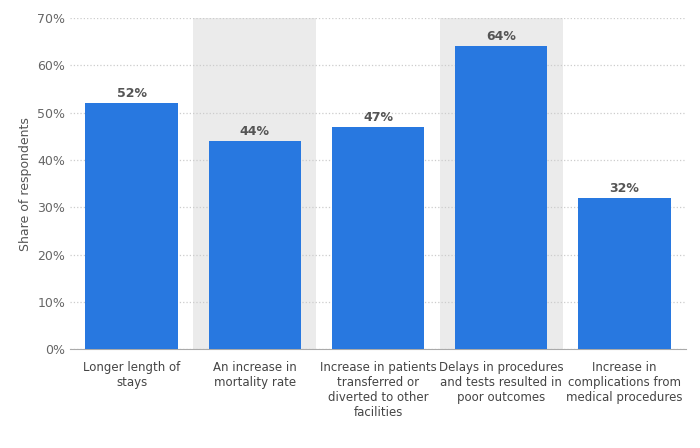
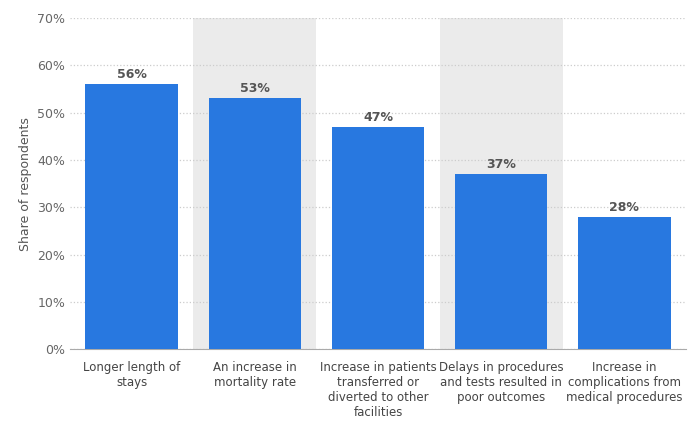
Longer length of stays: 52% -> 56%
An increase in mortality rate: 44% -> 53%
Delays in procedures and tests resulted in poor outcomes: 64% -> 37%
Increase in complications from medical procedures: 32% -> 28%
